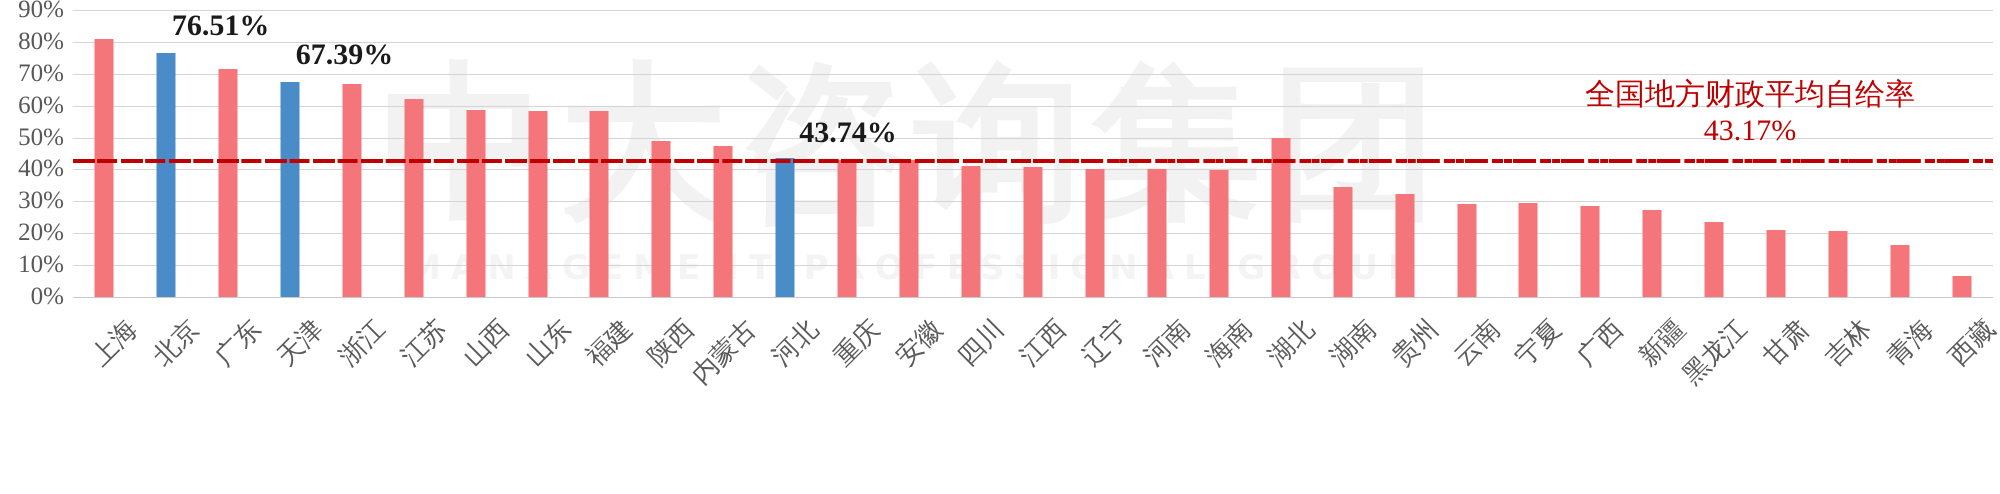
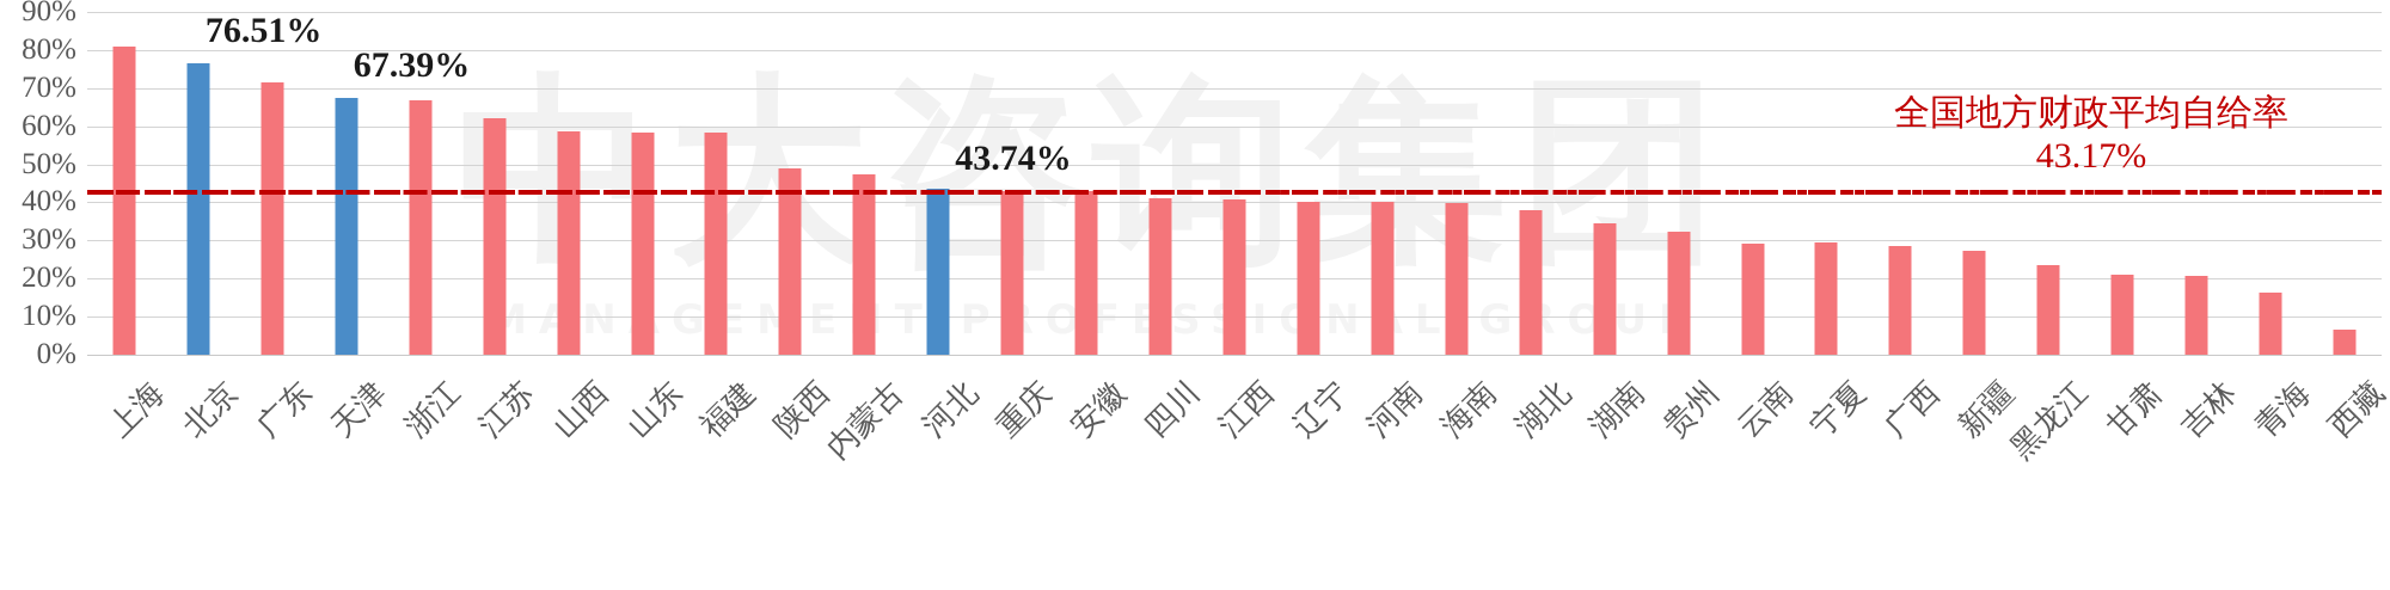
湖北: 50% -> 38%
